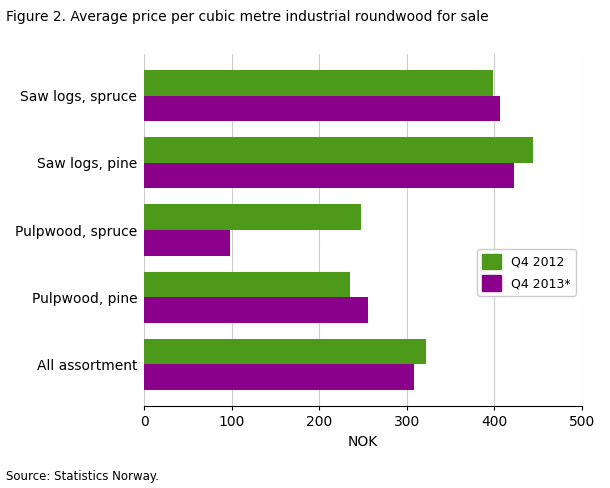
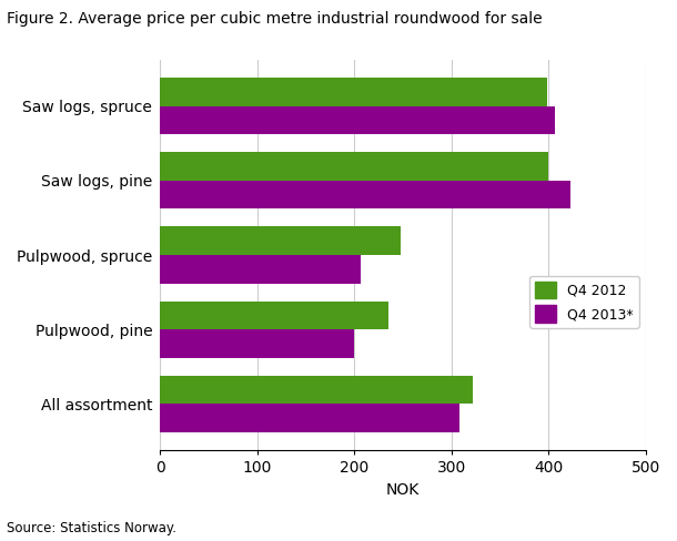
Q4 2012/Saw logs, pine: 444 -> 400
Q4 2013*/Pulpwood, spruce: 98 -> 207
Q4 2013*/Pulpwood, pine: 256 -> 200
